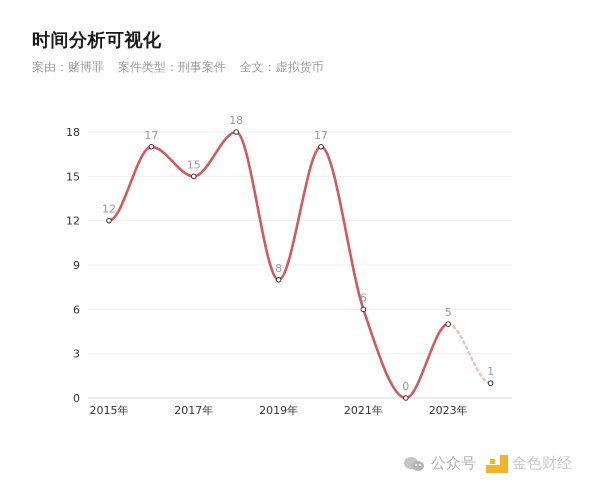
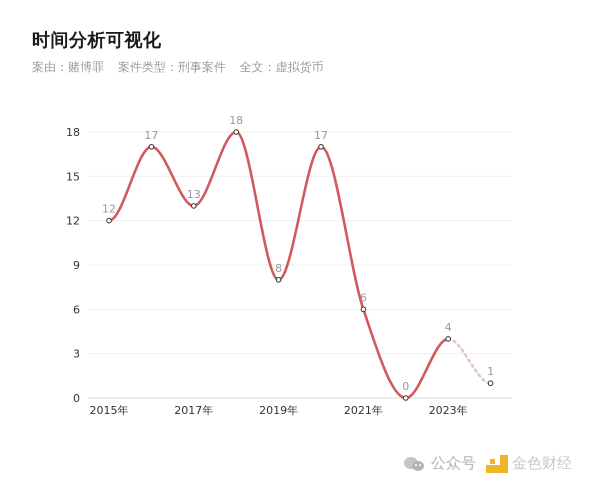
2017年: 15 -> 13
2023年: 5 -> 4
